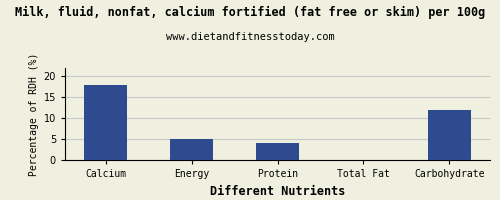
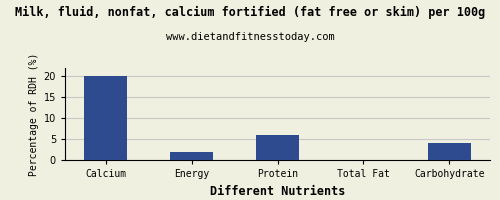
Calcium: 18 -> 20
Energy: 5 -> 2
Protein: 4 -> 6
Carbohydrate: 12 -> 4
